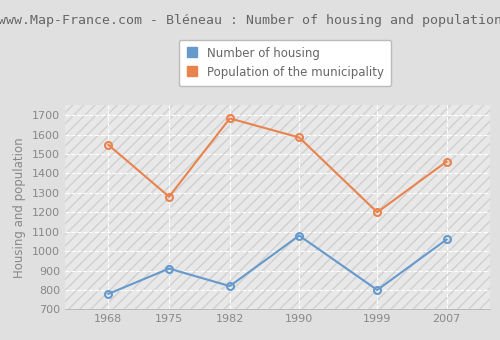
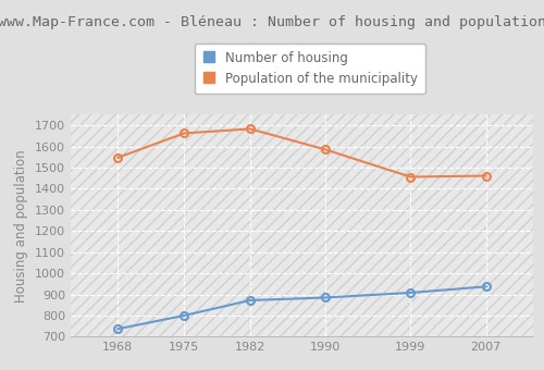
Number of housing/1968: 780 -> 740
Number of housing/1975: 910 -> 800
Population of the municipality/1975: 1280 -> 1660
Number of housing/1982: 820 -> 870
Number of housing/1990: 1080 -> 880
Number of housing/1999: 800 -> 910
Population of the municipality/1999: 1200 -> 1460
Number of housing/2007: 1060 -> 940
